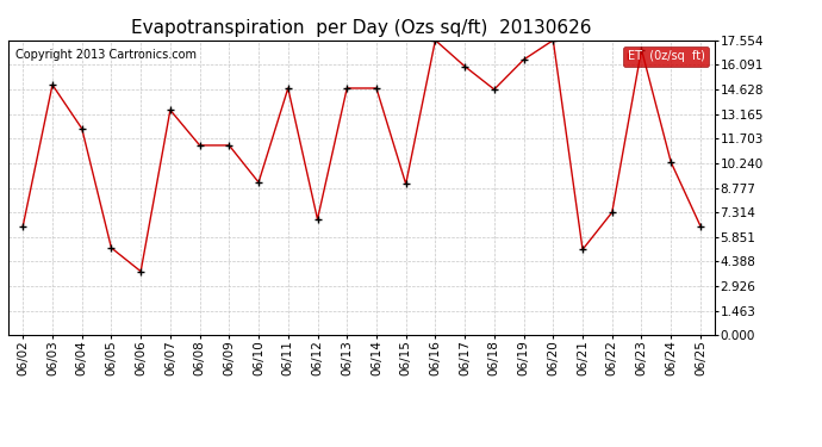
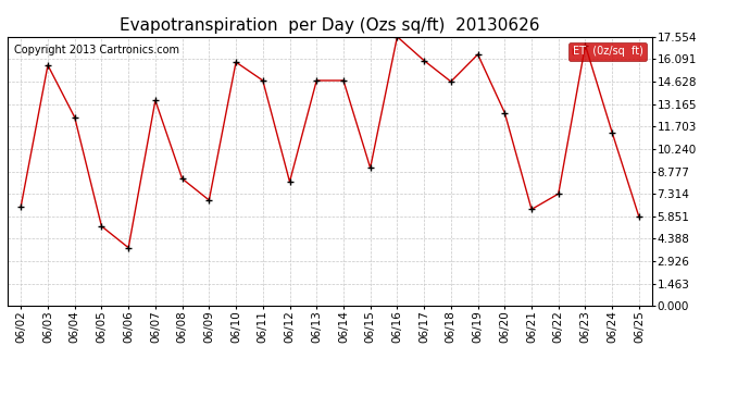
06/03: 14.9 -> 15.7
06/08: 11.3 -> 8.3
06/09: 11.3 -> 6.9
06/10: 9.1 -> 15.9
06/12: 6.9 -> 8.1
06/20: 17.6 -> 12.6
06/21: 5.1 -> 6.3
06/24: 10.3 -> 11.3
06/25: 6.5 -> 5.8
